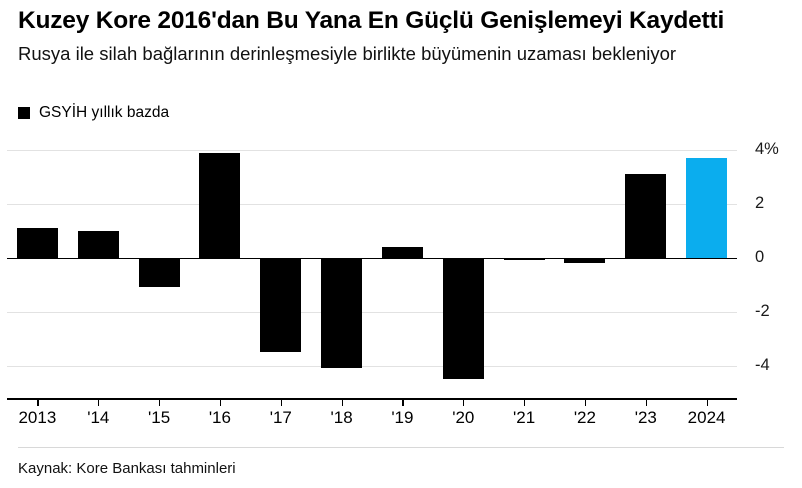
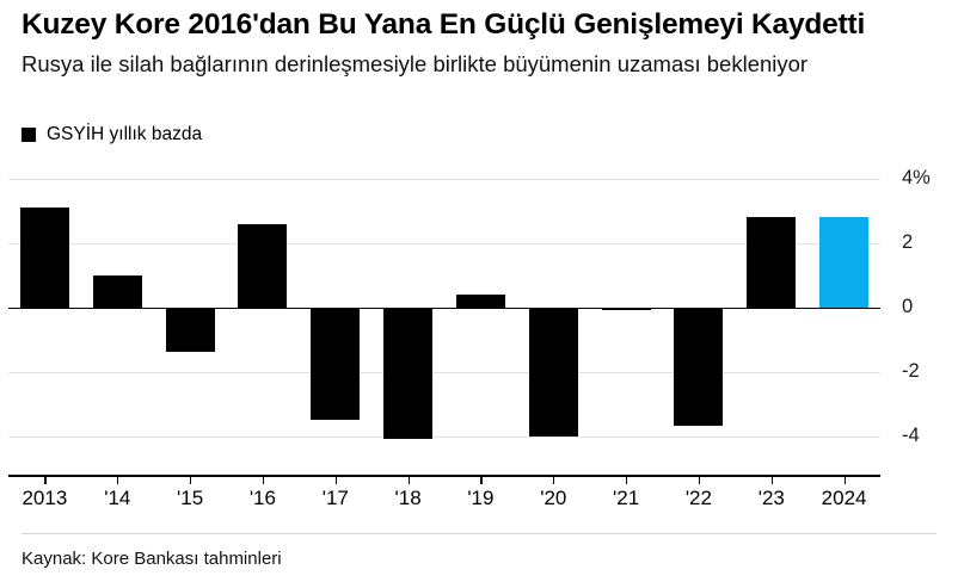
2013: 1.1% -> 3.1%
'15: -1.1% -> -1.4%
'16: 3.9% -> 2.6%
'20: -4.5% -> -4.0%
'22: -0.2% -> -3.7%
'23: 3.1% -> 2.8%
2024: 3.7% -> 2.8%
